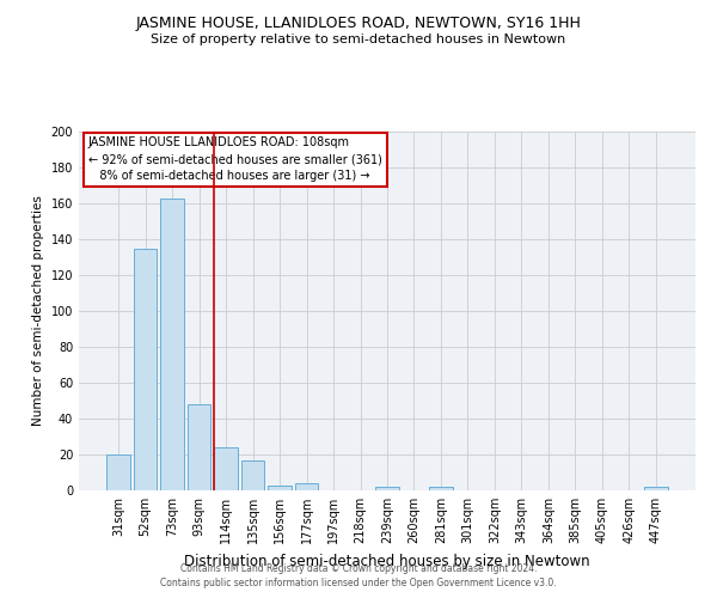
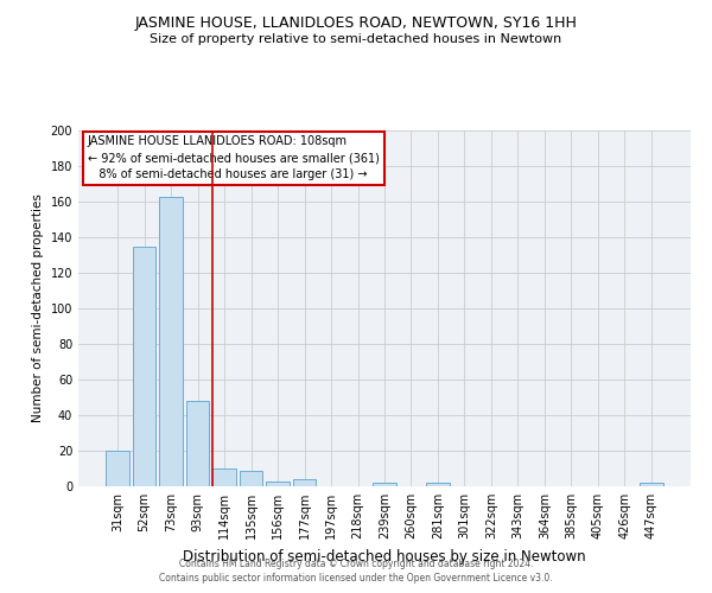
114sqm: 24 -> 10
135sqm: 17 -> 9
